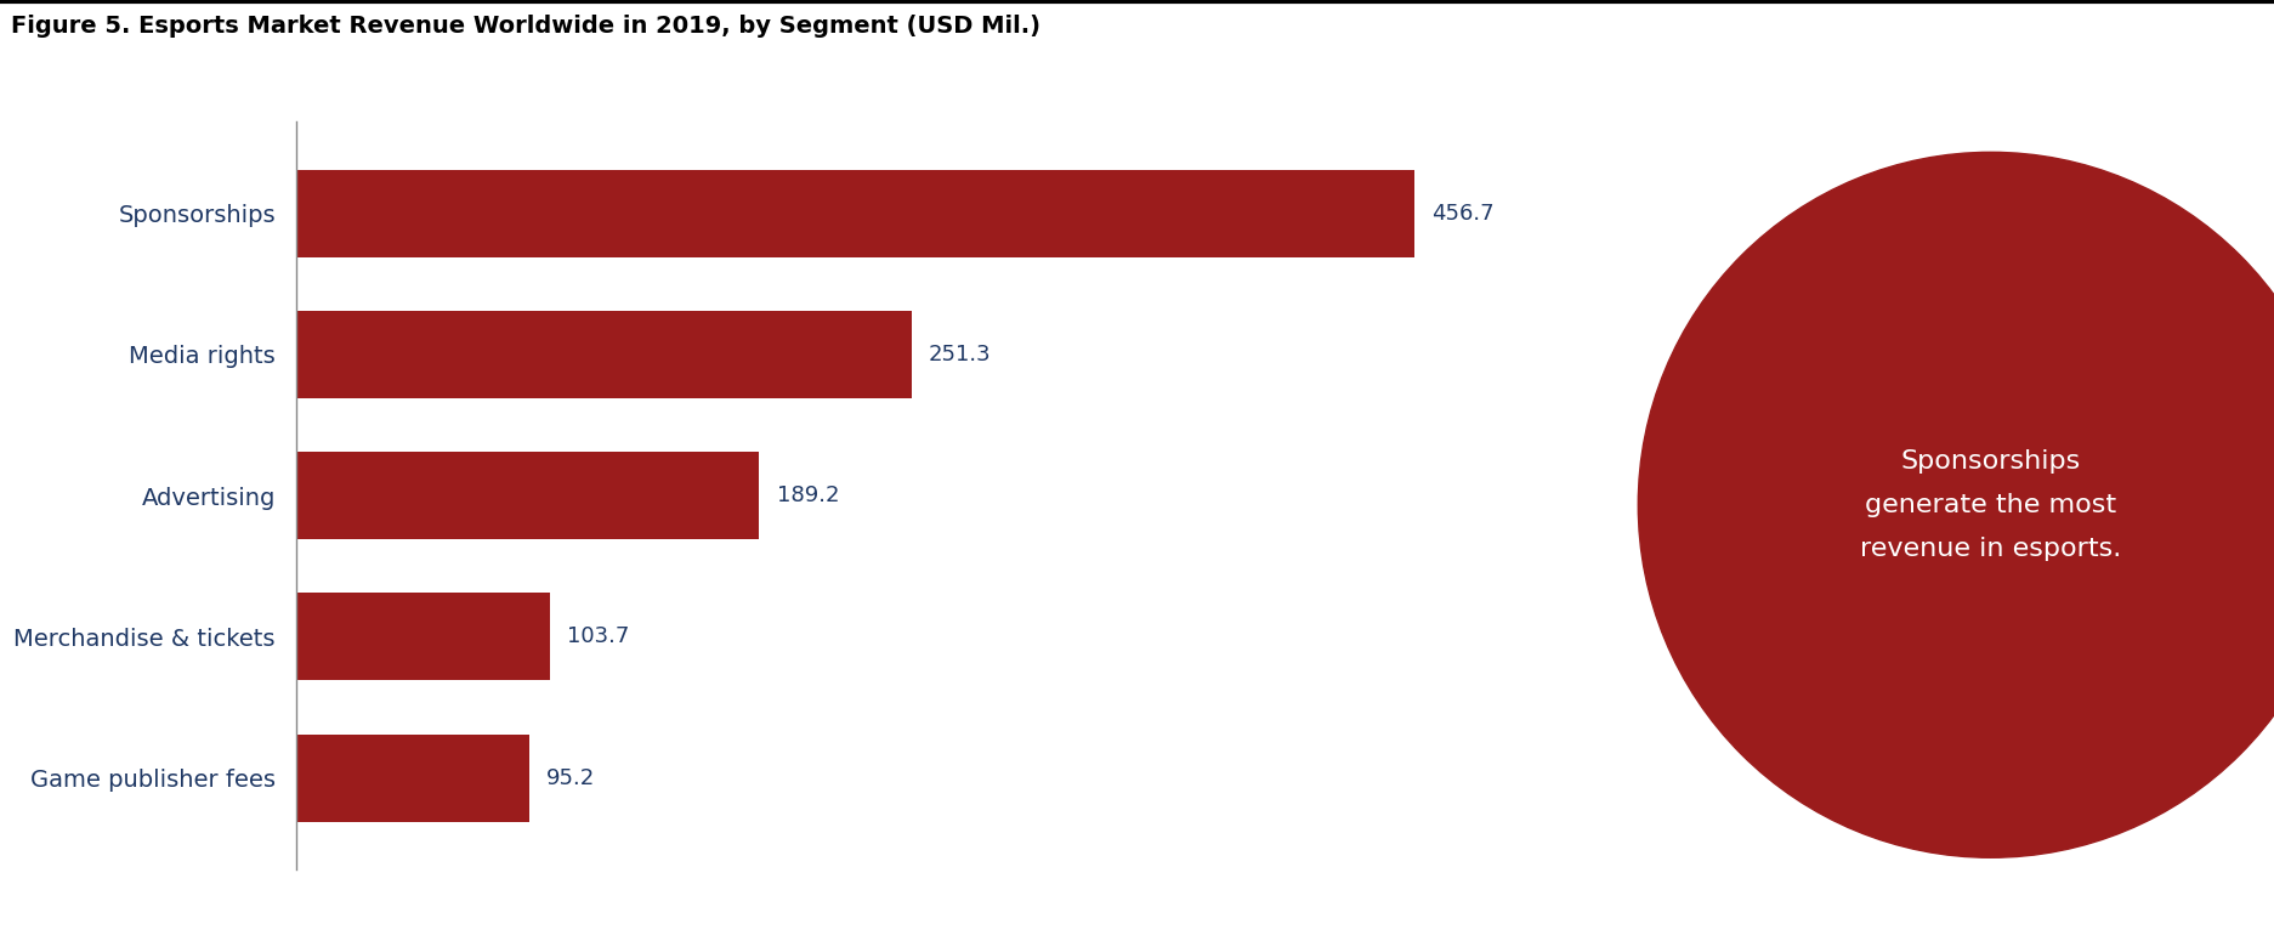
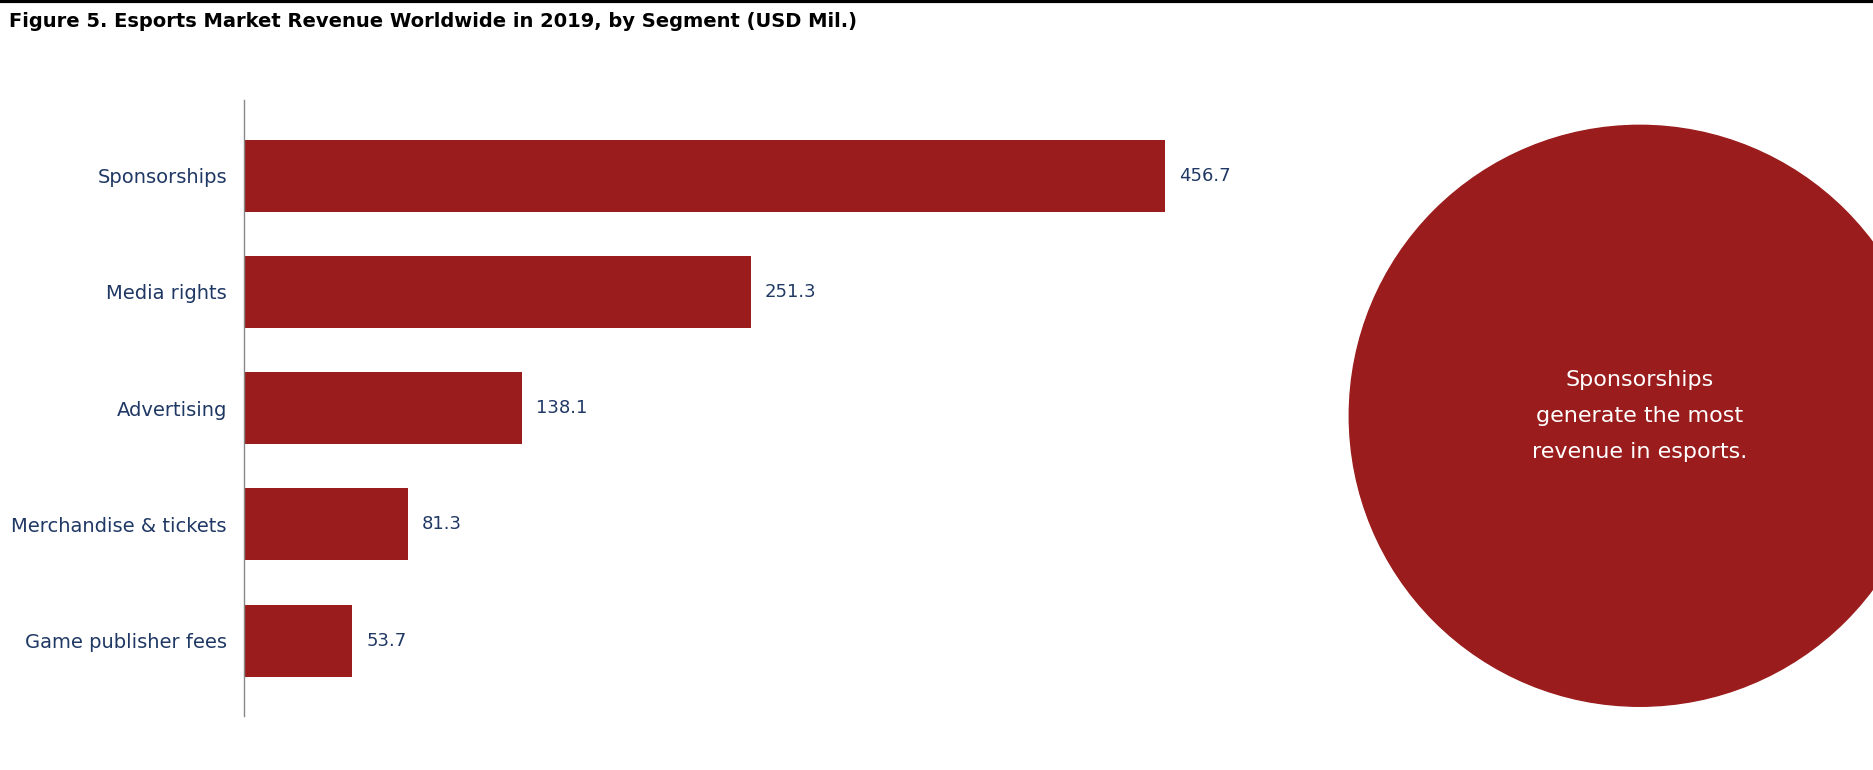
Advertising: 189.2 -> 138.1
Merchandise & tickets: 103.7 -> 81.3
Game publisher fees: 95.2 -> 53.7
